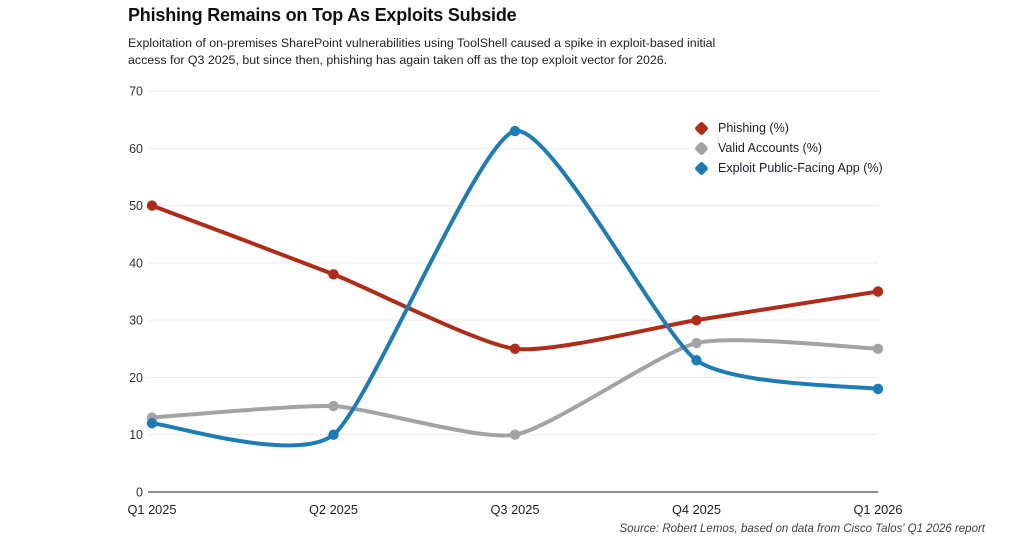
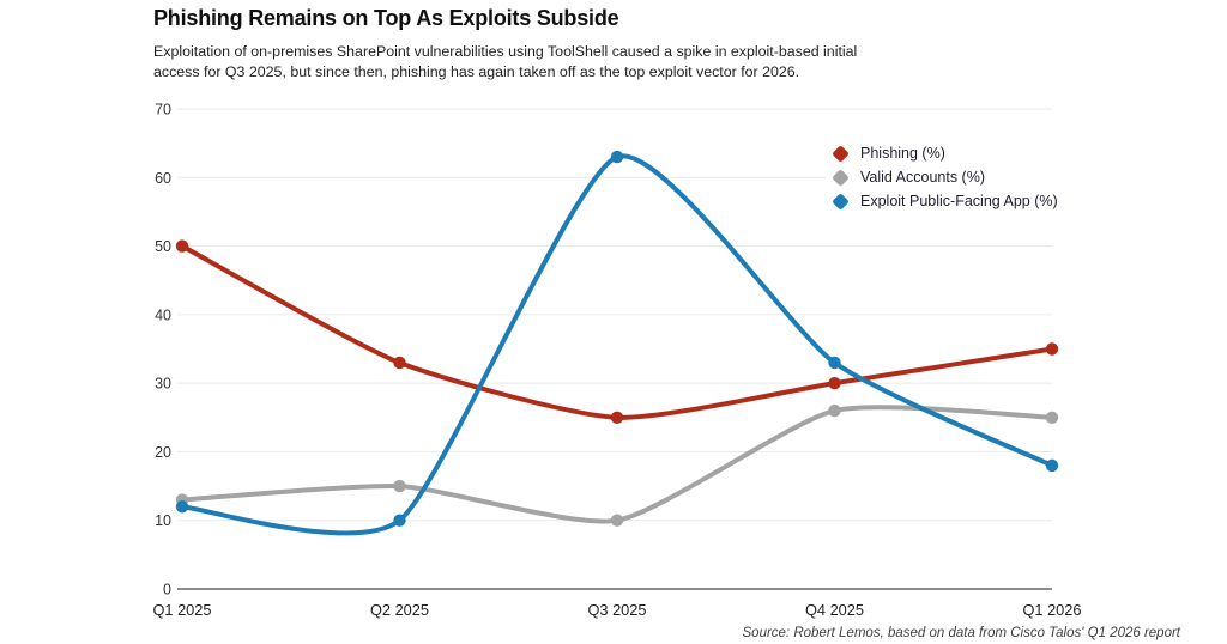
Phishing (%)/Q2 2025: 38 -> 33
Exploit Public-Facing App (%)/Q4 2025: 23 -> 33
